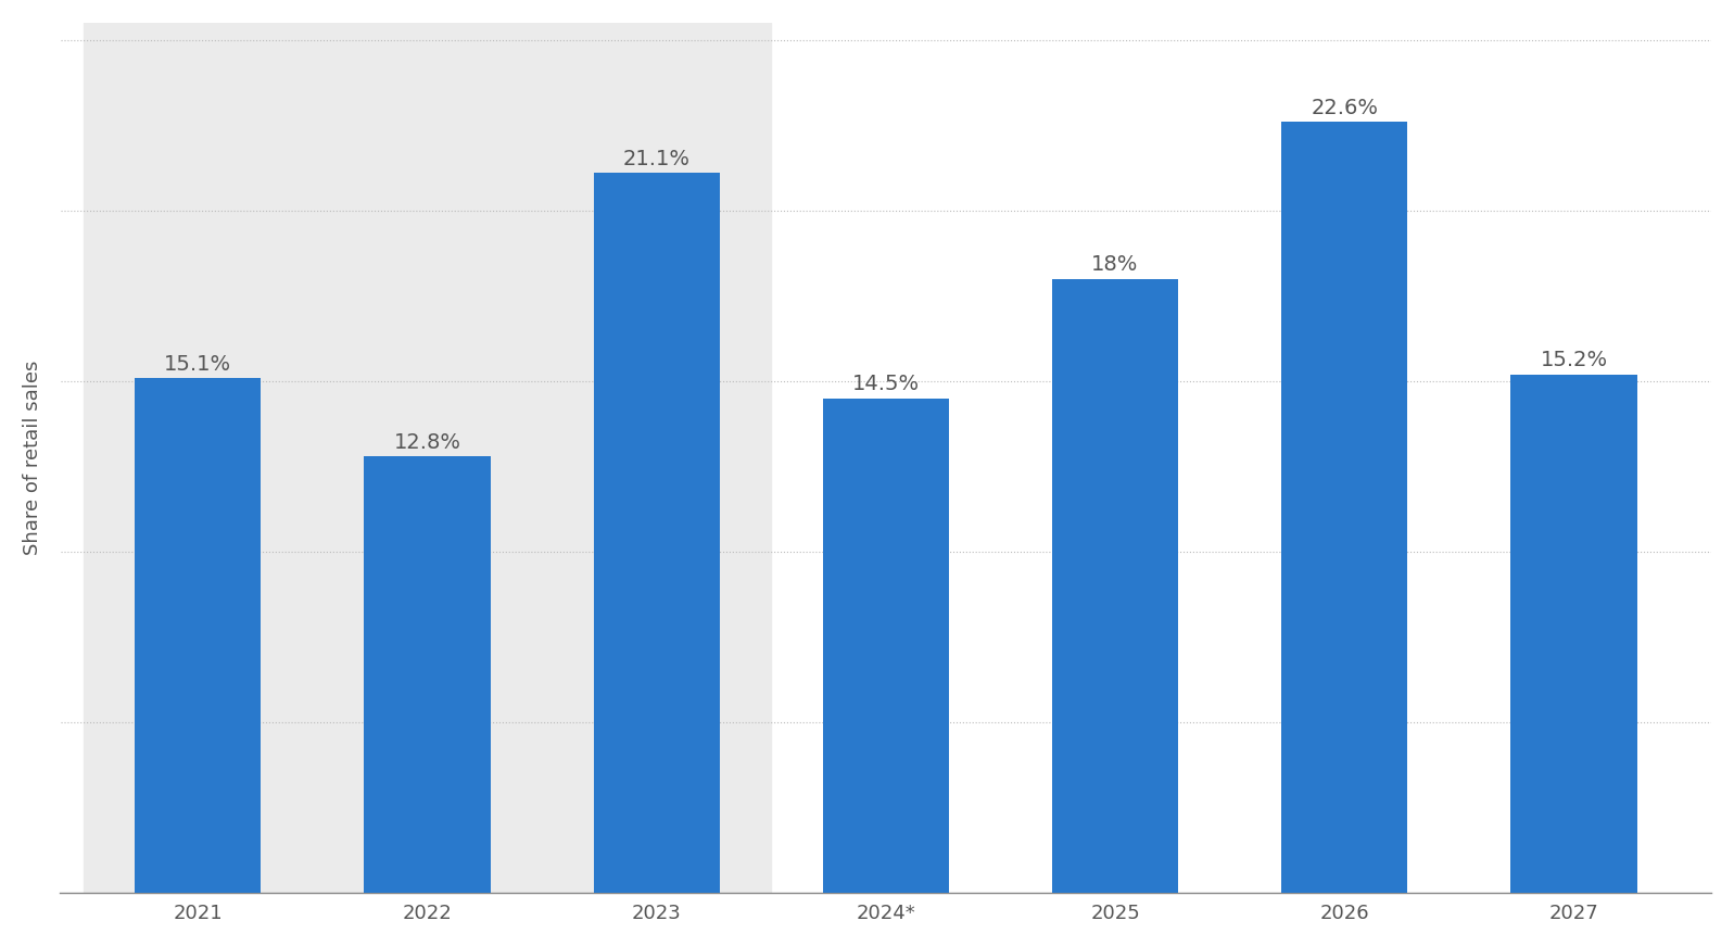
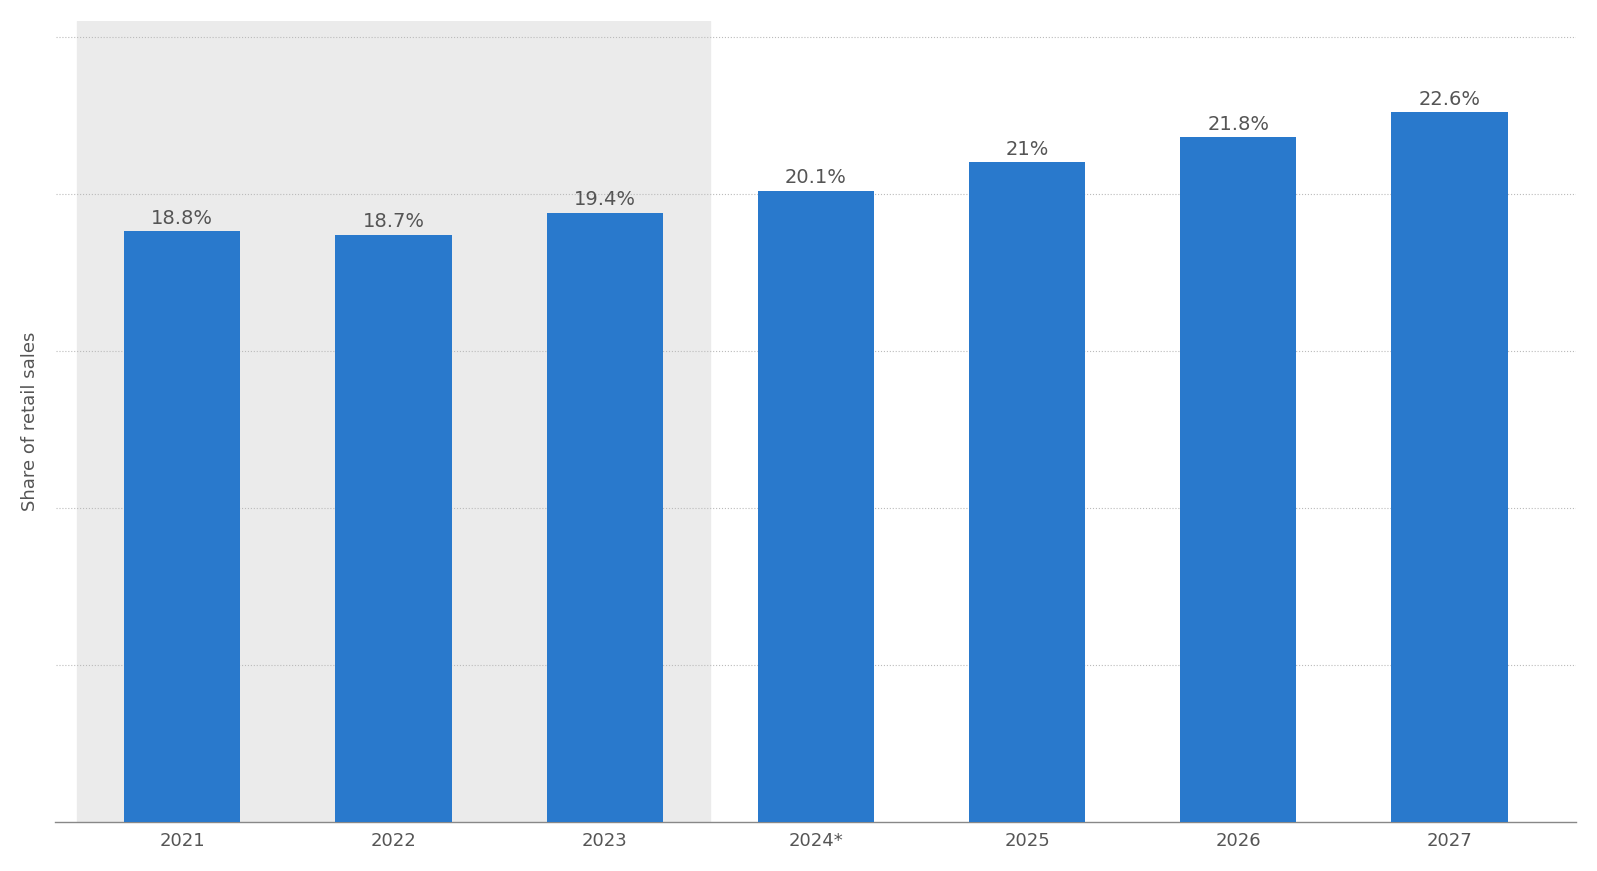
2021: 15.1% -> 18.8%
2022: 12.8% -> 18.7%
2023: 21.1% -> 19.4%
2024*: 14.5% -> 20.1%
2025: 18% -> 21%
2026: 22.6% -> 21.8%
2027: 15.2% -> 22.6%
